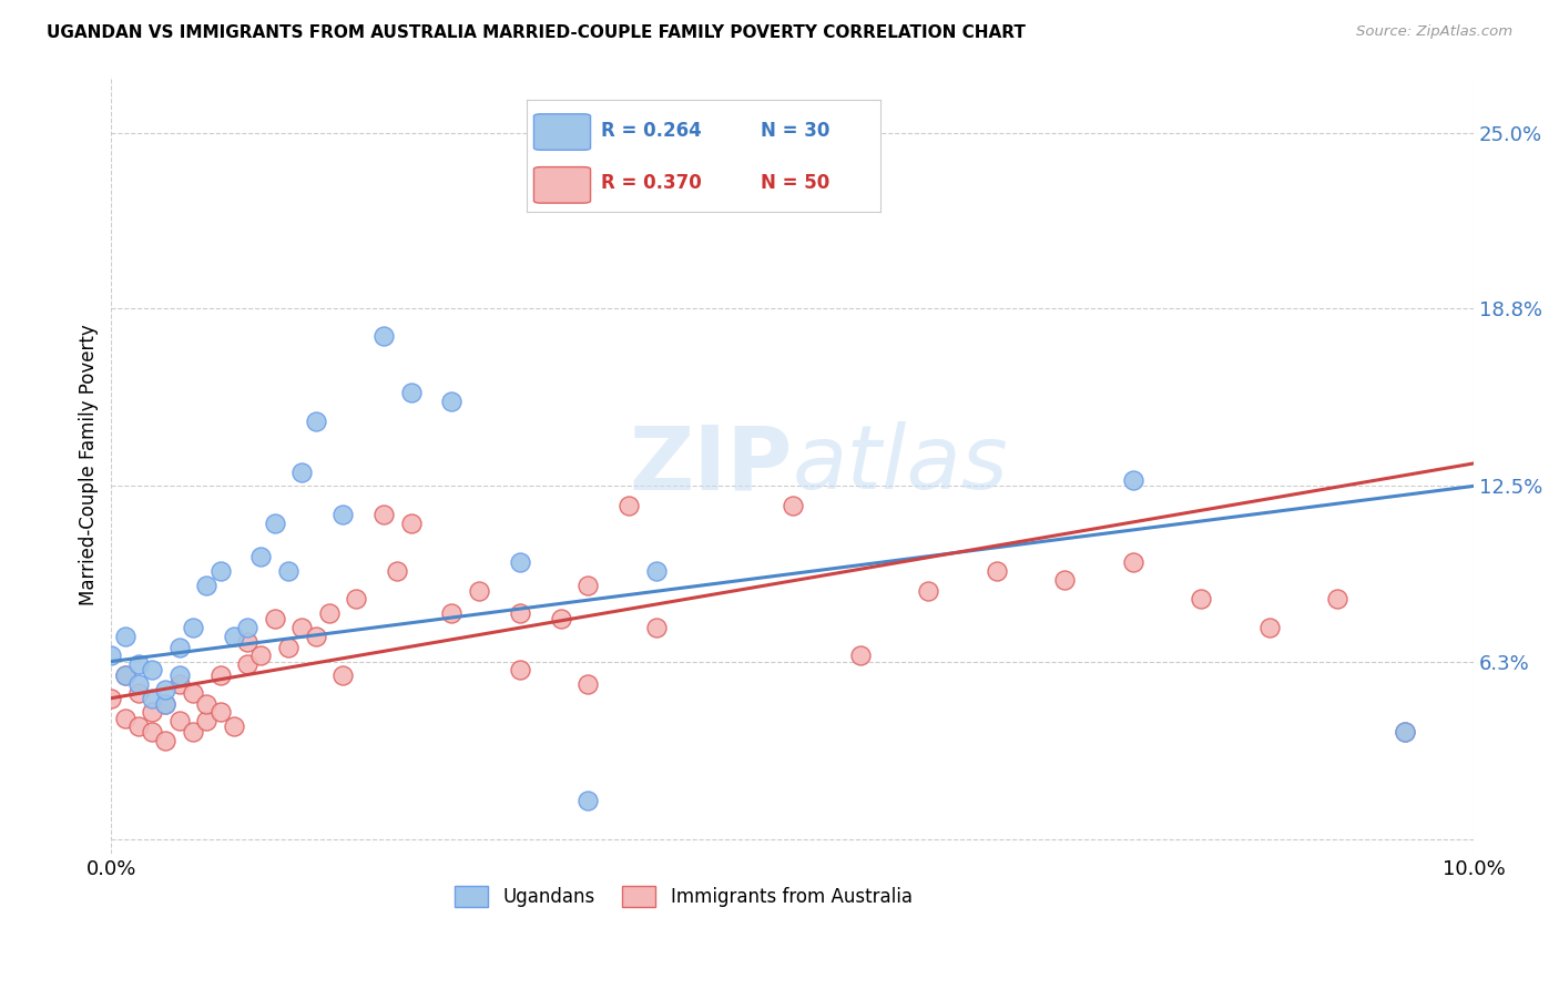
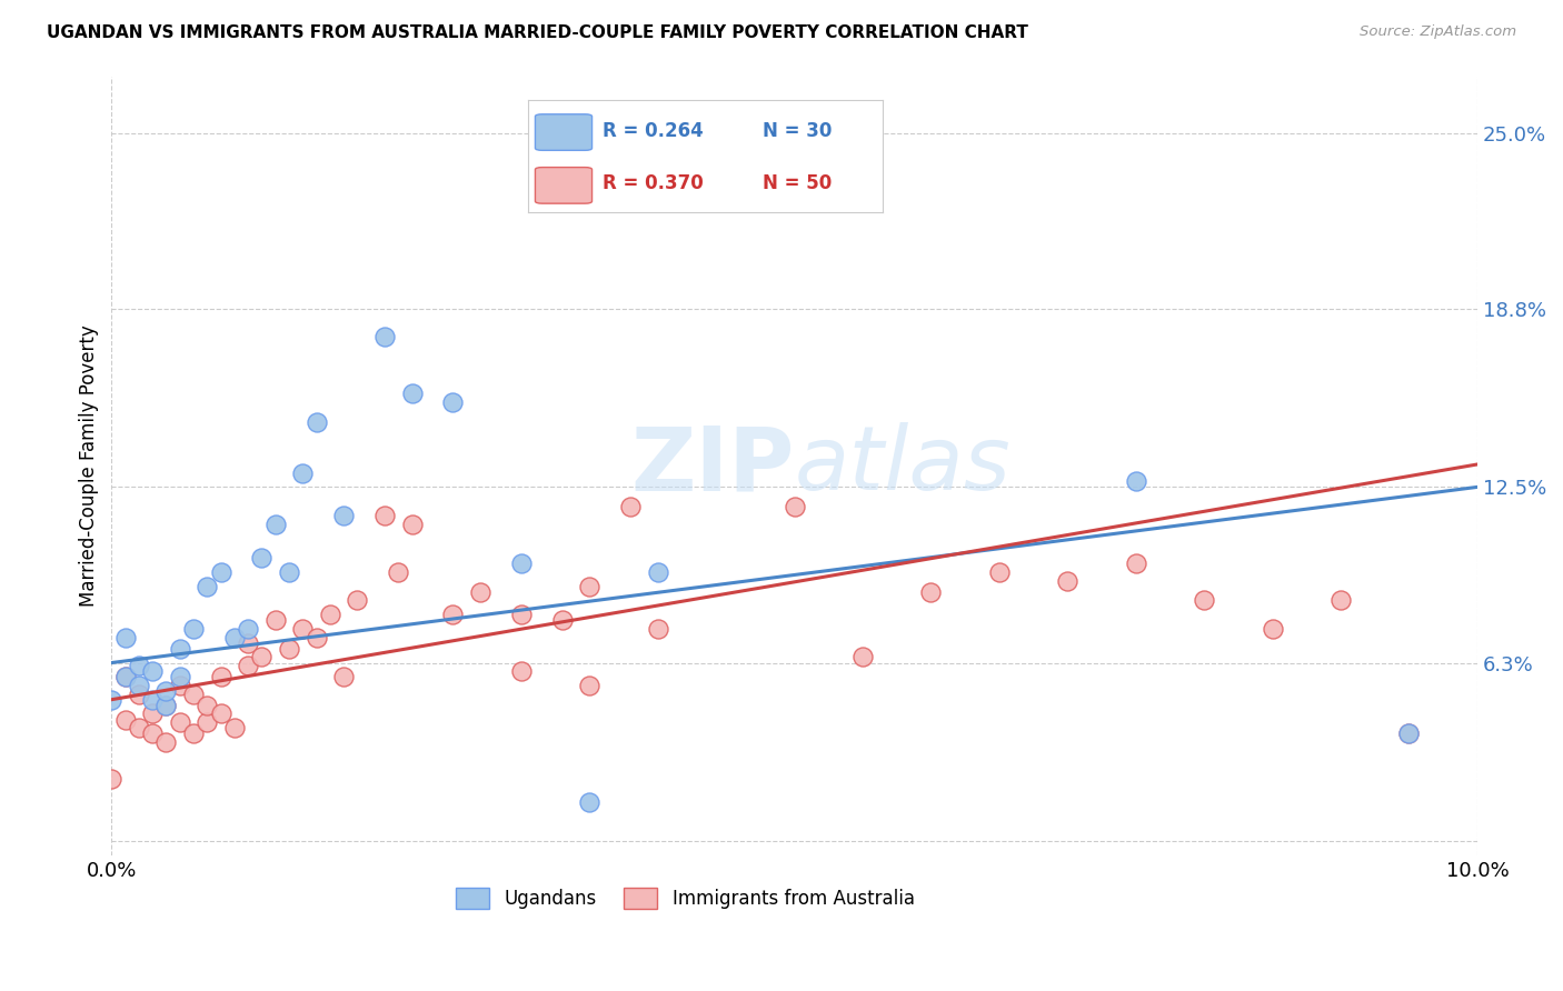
Ugandans/0.0%: 6.5% -> 5.0%
Immigrants from Australia/0.0%: 5.0% -> 2.2%
